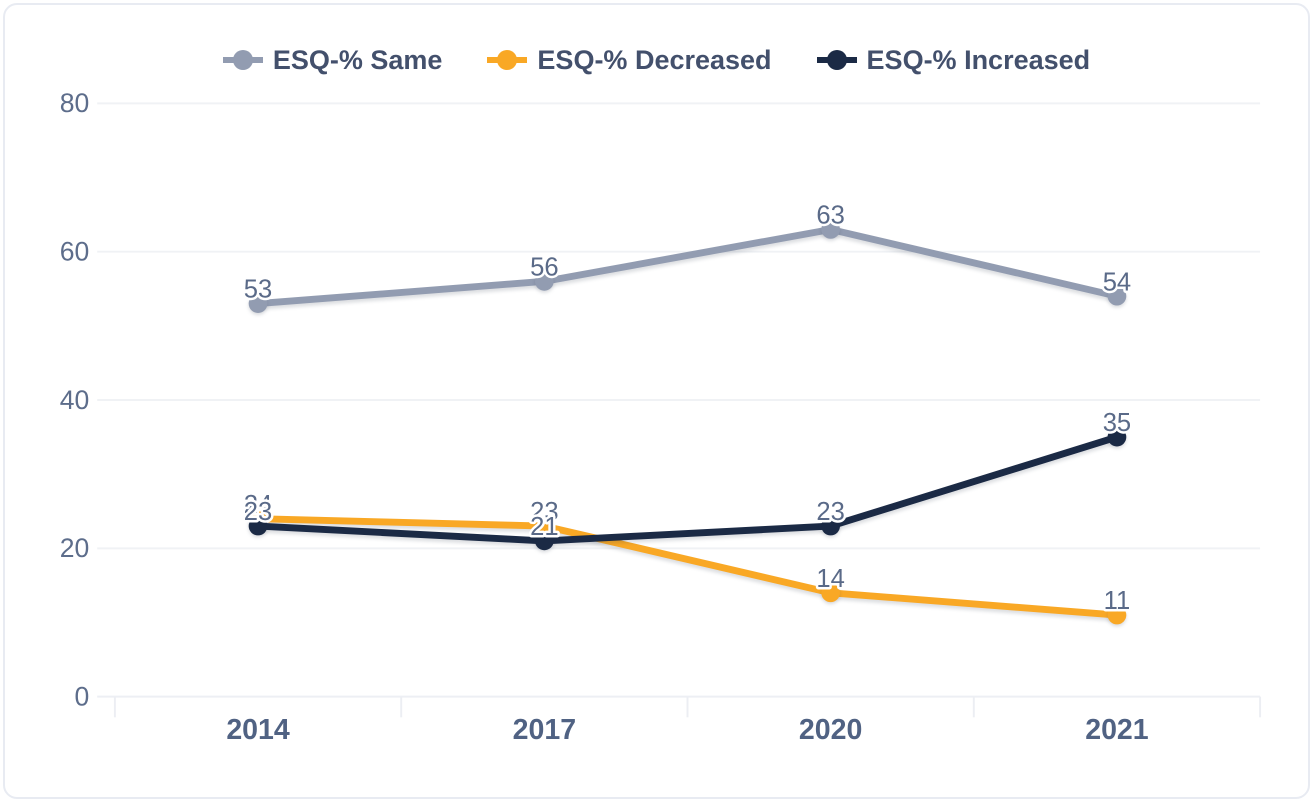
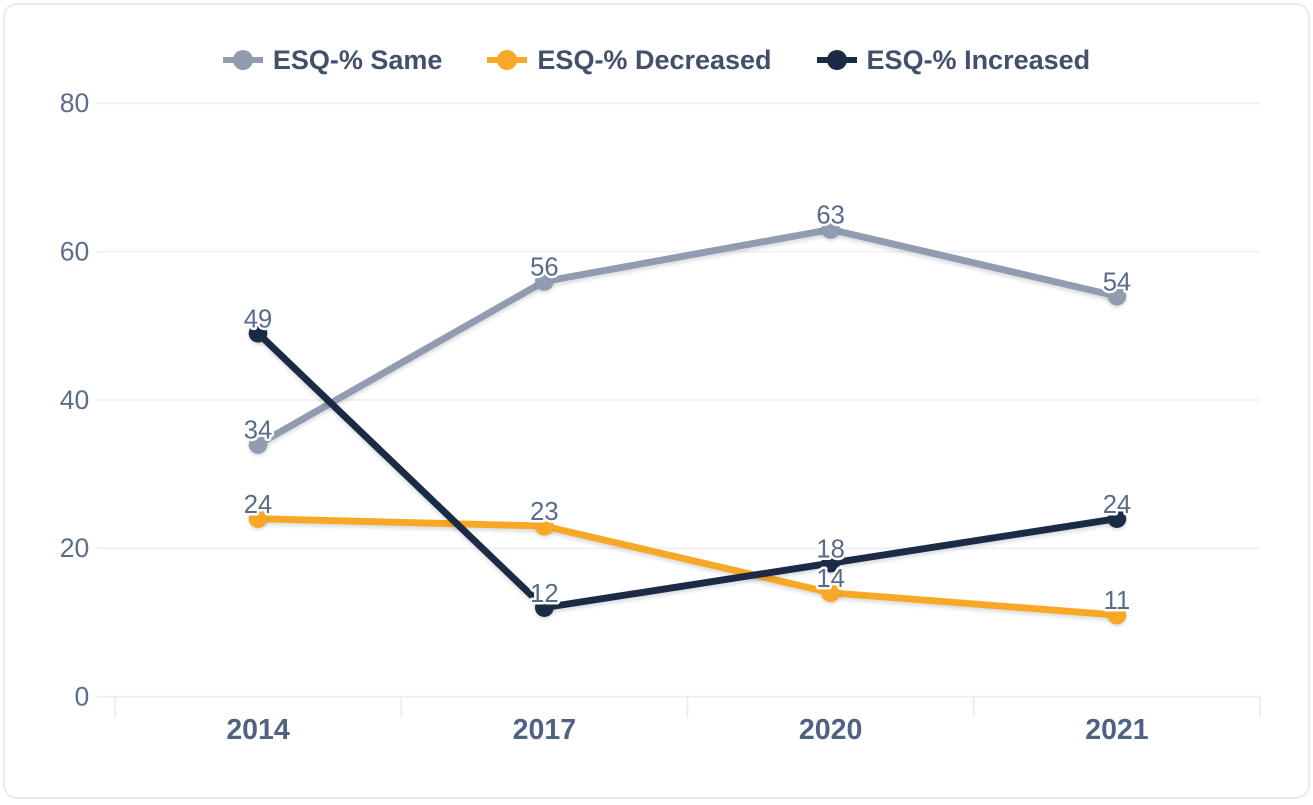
ESQ-% Same/2014: 53 -> 34
ESQ-% Increased/2014: 23 -> 49
ESQ-% Increased/2017: 21 -> 12
ESQ-% Increased/2020: 23 -> 18
ESQ-% Increased/2021: 35 -> 24
